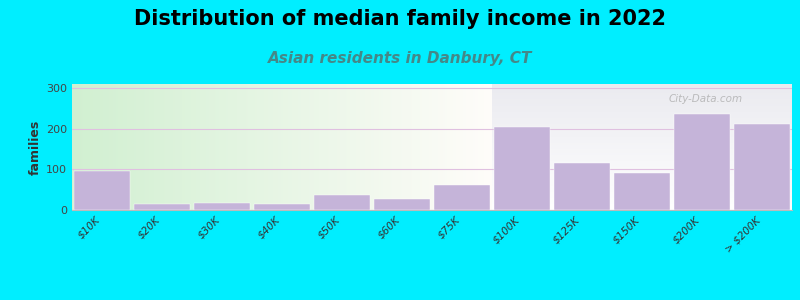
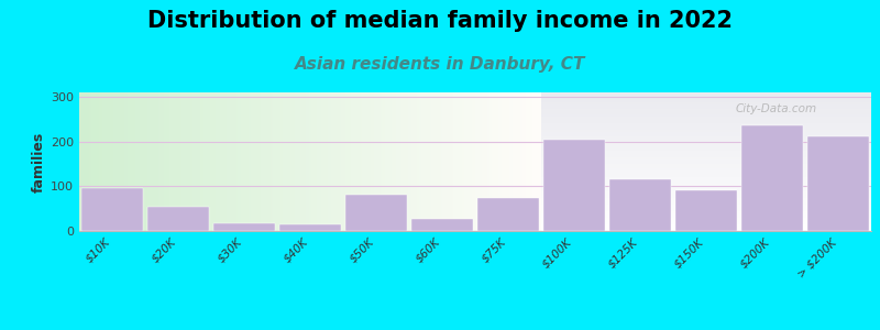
$20K: 15 -> 55
$50K: 38 -> 80
$75K: 62 -> 75
